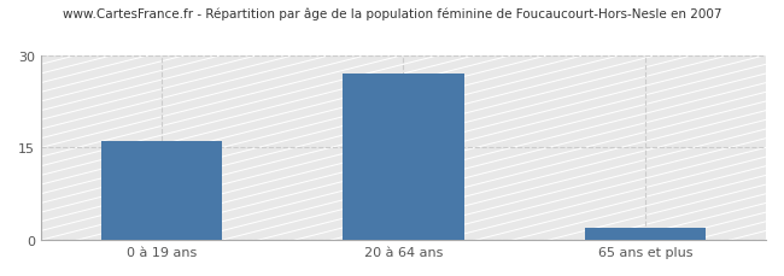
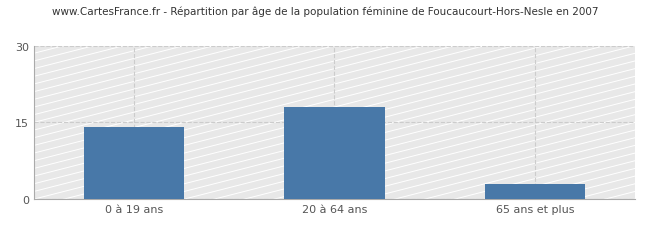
0 à 19 ans: 16 -> 14
20 à 64 ans: 27 -> 18
65 ans et plus: 2 -> 3
